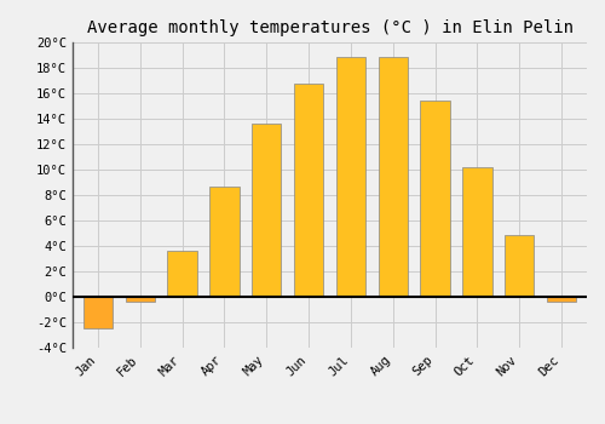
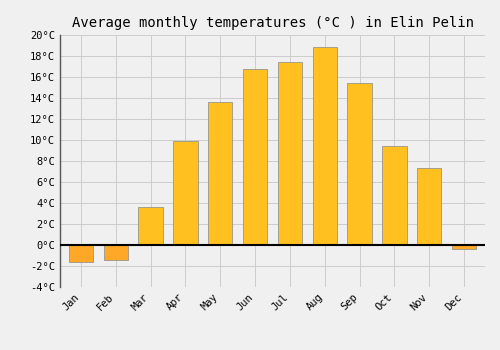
Jan: -2.5°C -> -1.6°C
Feb: -0.4°C -> -1.4°C
Apr: 8.7°C -> 9.9°C
Jul: 18.9°C -> 17.4°C
Oct: 10.2°C -> 9.4°C
Nov: 4.9°C -> 7.3°C
